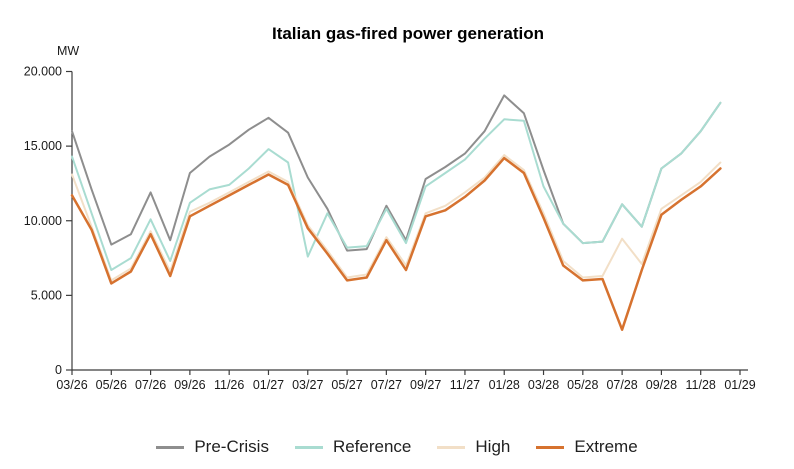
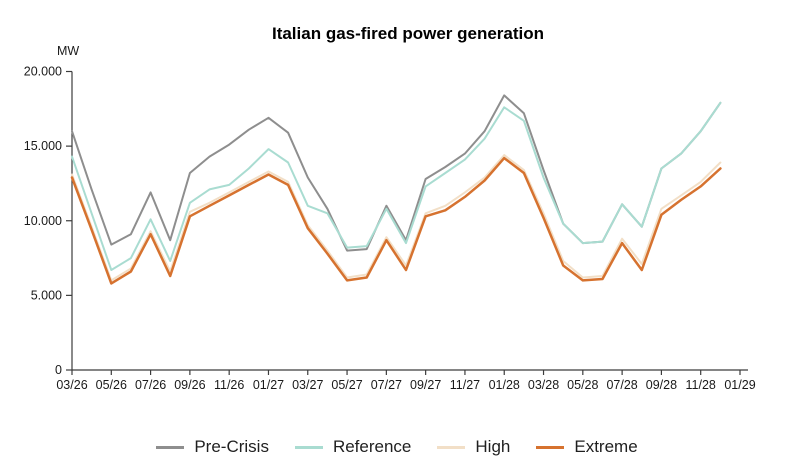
Extreme/03/26: 11700 -> 12900
Reference/03/27: 7600 -> 11000
Reference/01/28: 16800 -> 17600
Reference/03/28: 12300 -> 12900
Extreme/07/28: 2700 -> 8500
